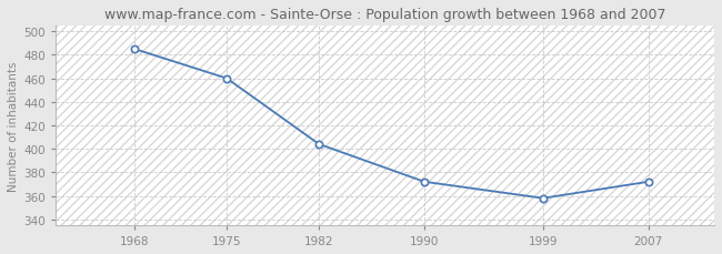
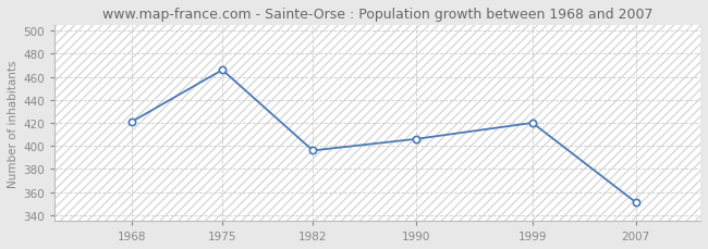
1968: 485 -> 421
1975: 460 -> 466
1982: 404 -> 396
1990: 372 -> 406
1999: 358 -> 420
2007: 372 -> 351
